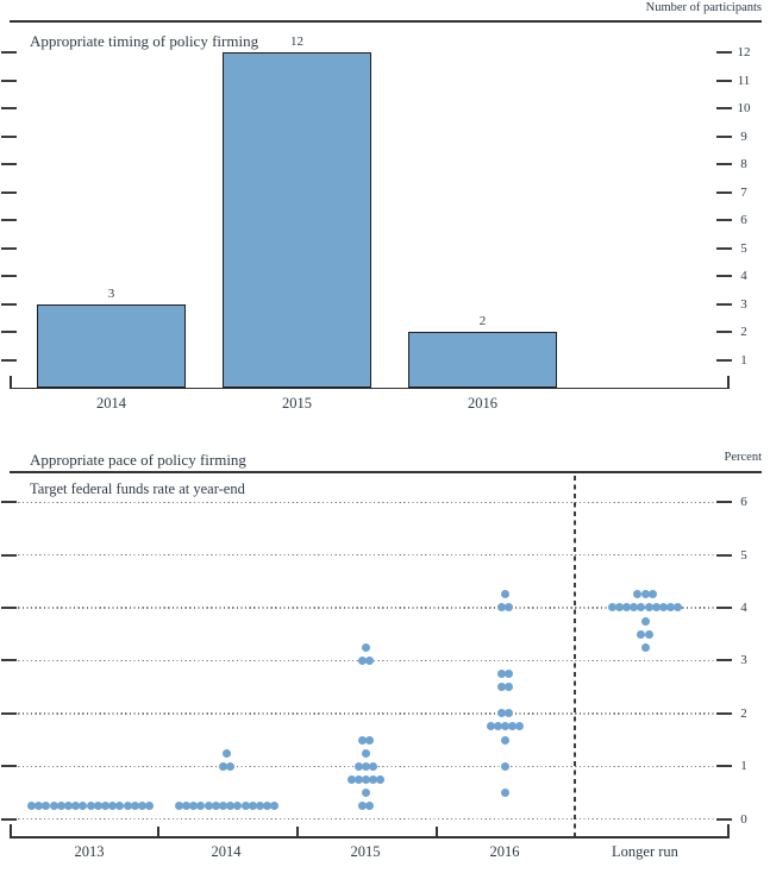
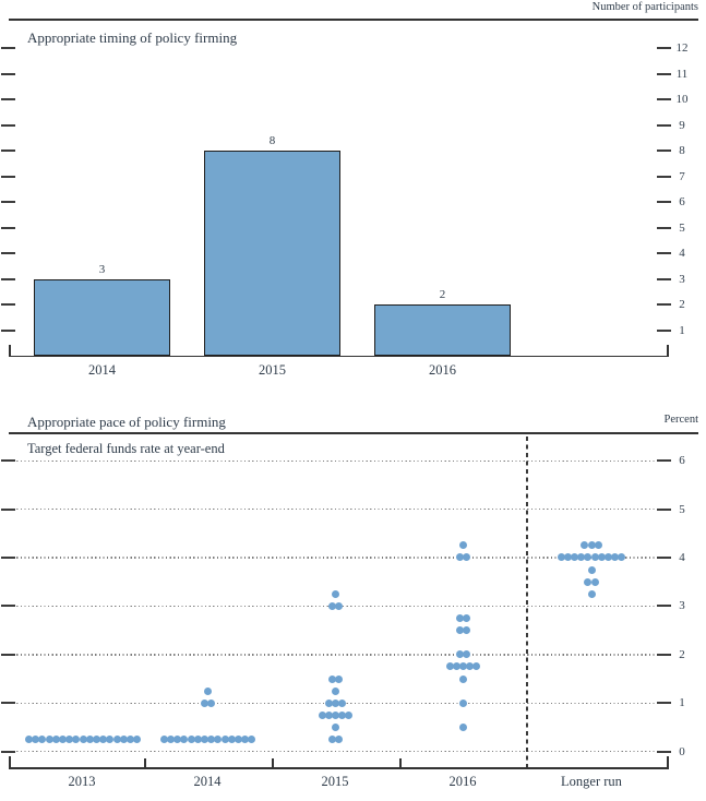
Appropriate timing of policy firming/2015: 12 -> 8
